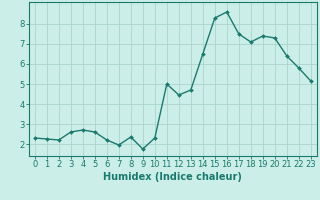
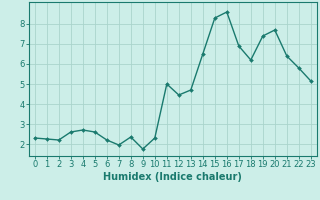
17: 7.50 -> 6.90
18: 7.10 -> 6.20
20: 7.30 -> 7.70
